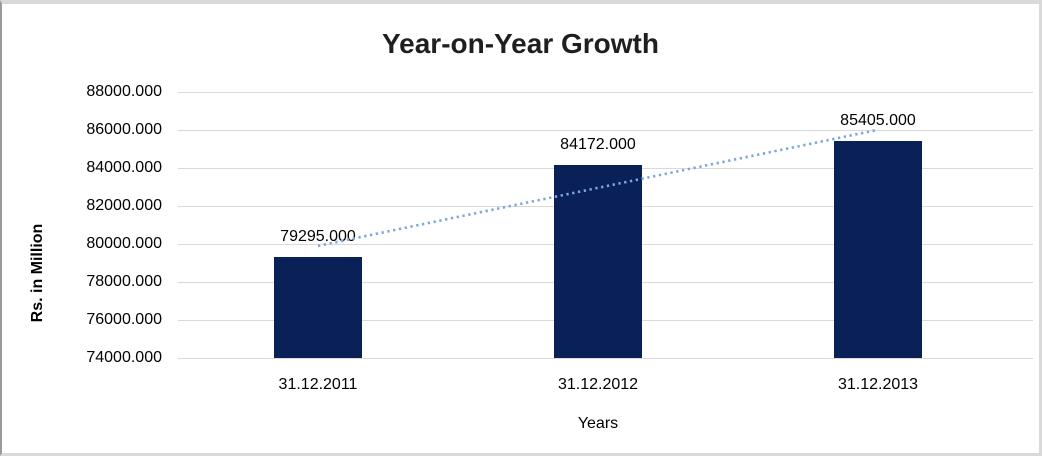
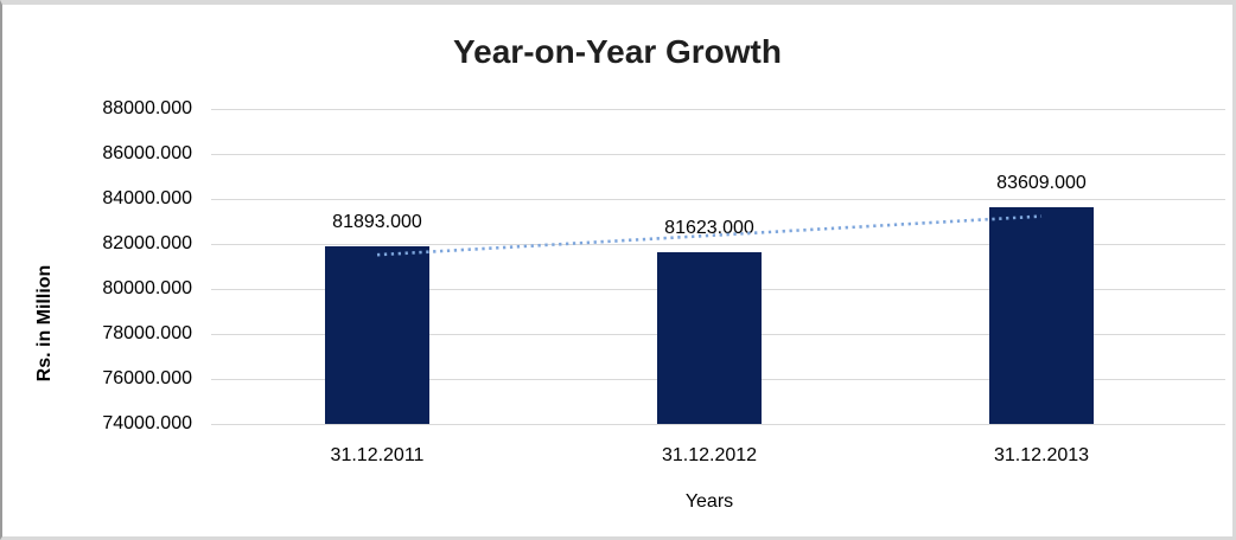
31.12.2011: 79295.000 -> 81893.000
31.12.2012: 84172.000 -> 81623.000
31.12.2013: 85405.000 -> 83609.000
